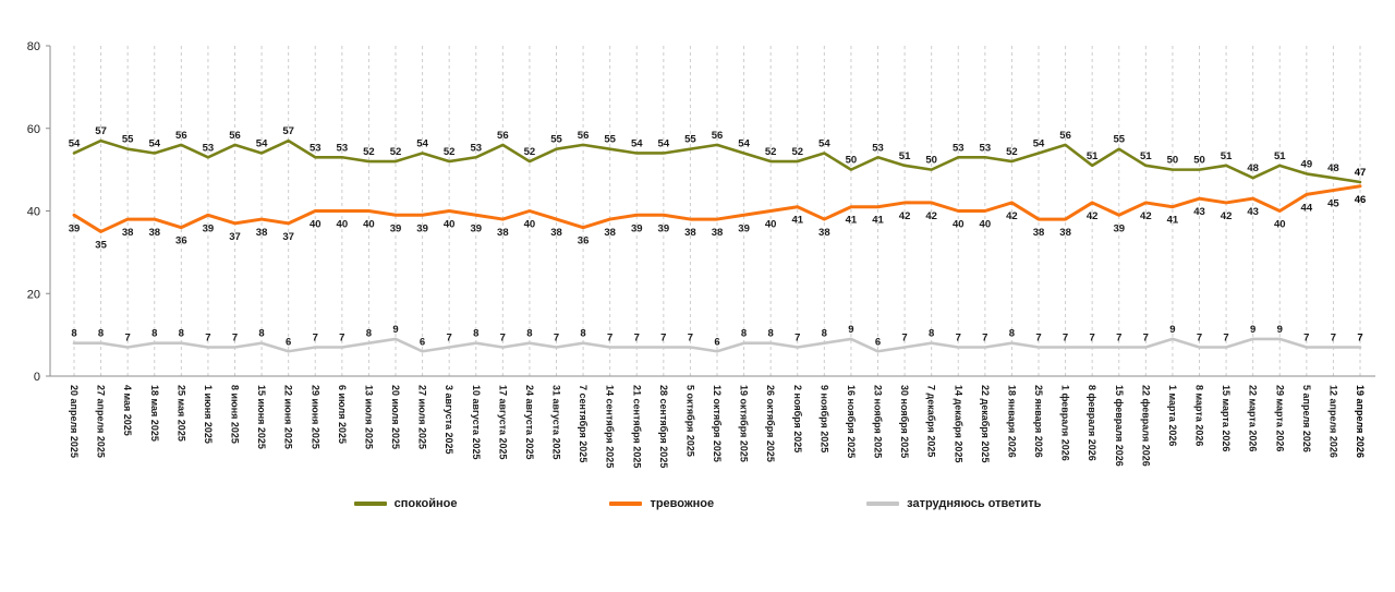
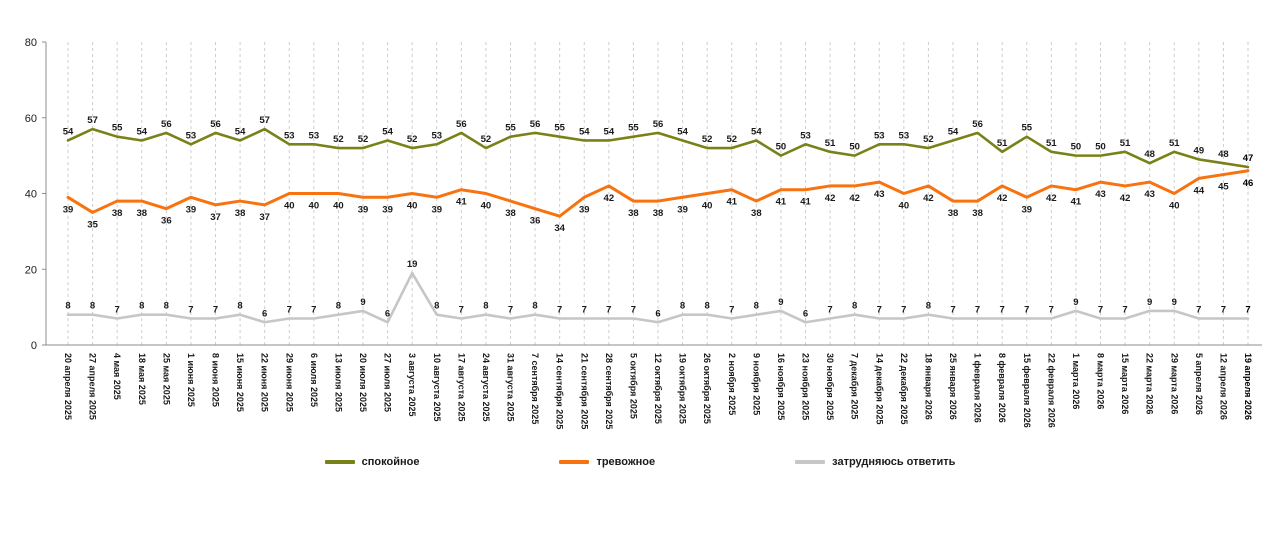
затрудняюсь ответить/3 августа 2025: 7 -> 19
тревожное/17 августа 2025: 38 -> 41
тревожное/14 сентября 2025: 38 -> 34
тревожное/28 сентября 2025: 39 -> 42
тревожное/14 декабря 2025: 40 -> 43
